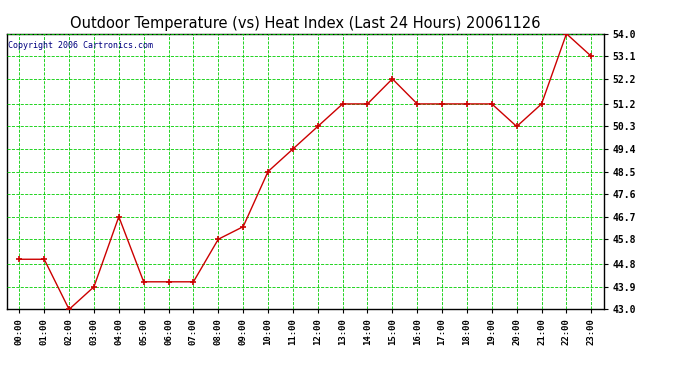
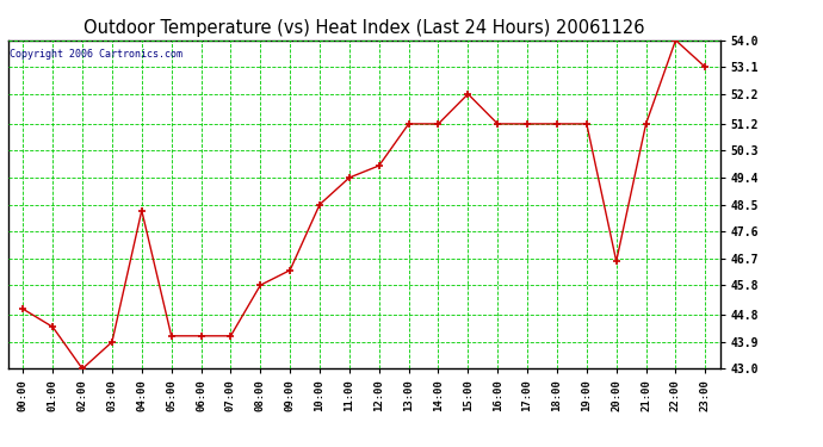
01:00: 45.0 -> 44.4
04:00: 46.7 -> 48.3
12:00: 50.3 -> 49.8
20:00: 50.3 -> 46.6
